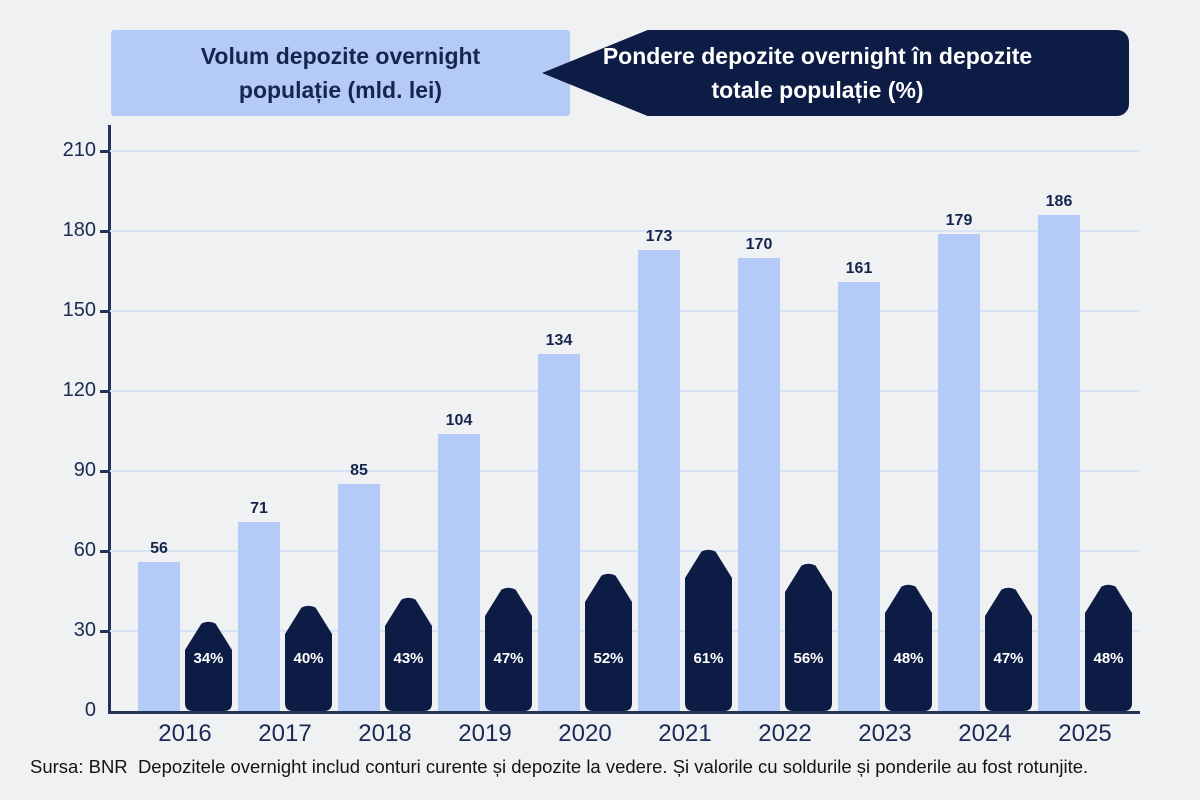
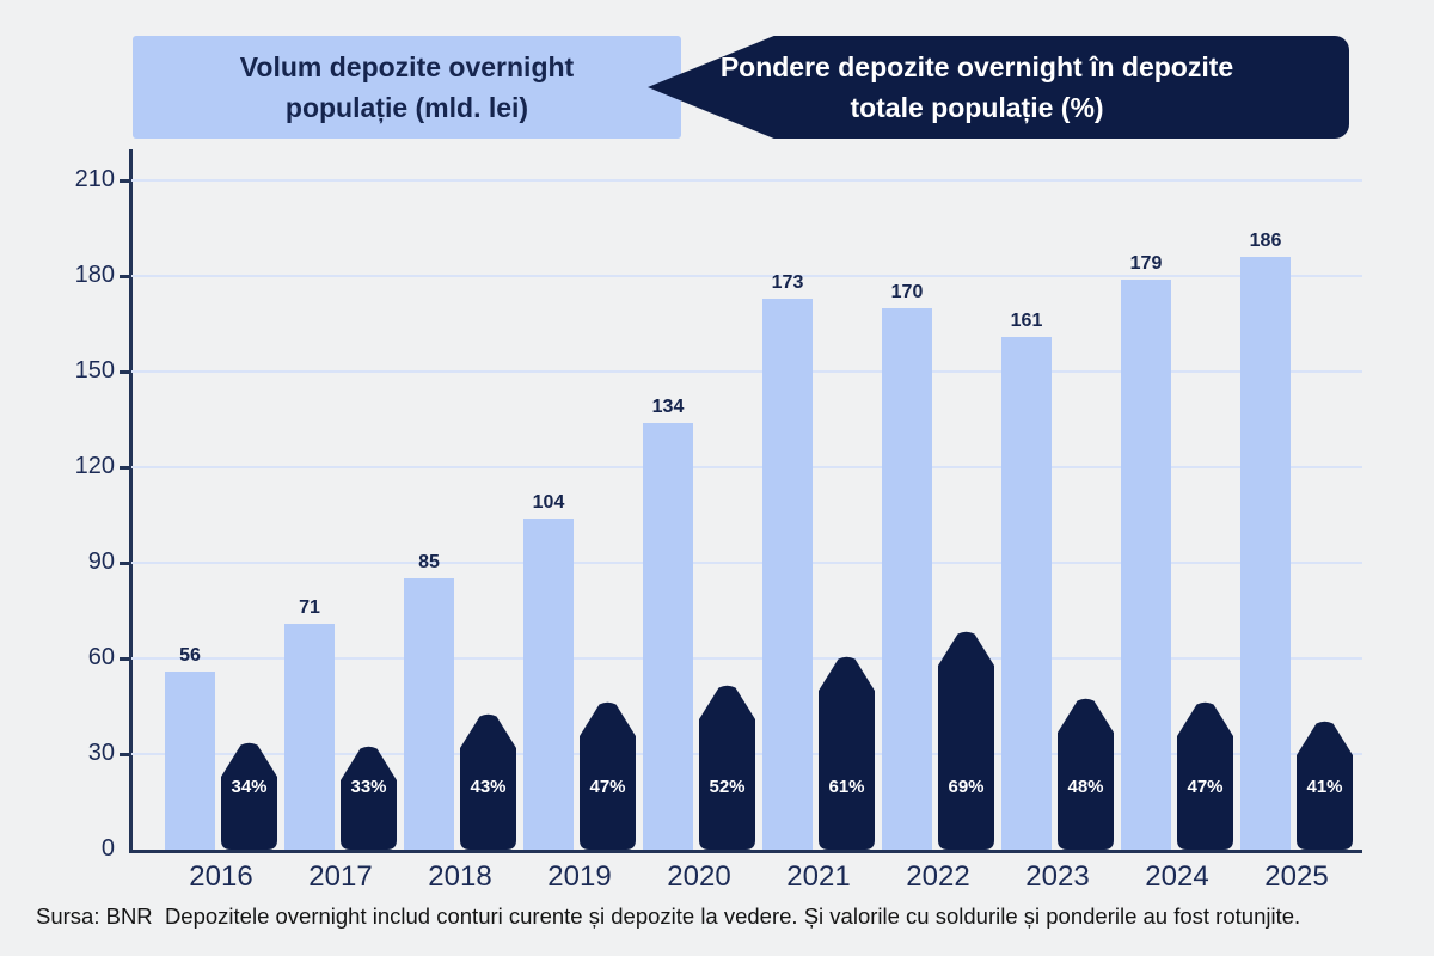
Pondere depozite overnight în depozite totale populație (%)/2017: 40% -> 33%
Pondere depozite overnight în depozite totale populație (%)/2022: 56% -> 69%
Pondere depozite overnight în depozite totale populație (%)/2025: 48% -> 41%
